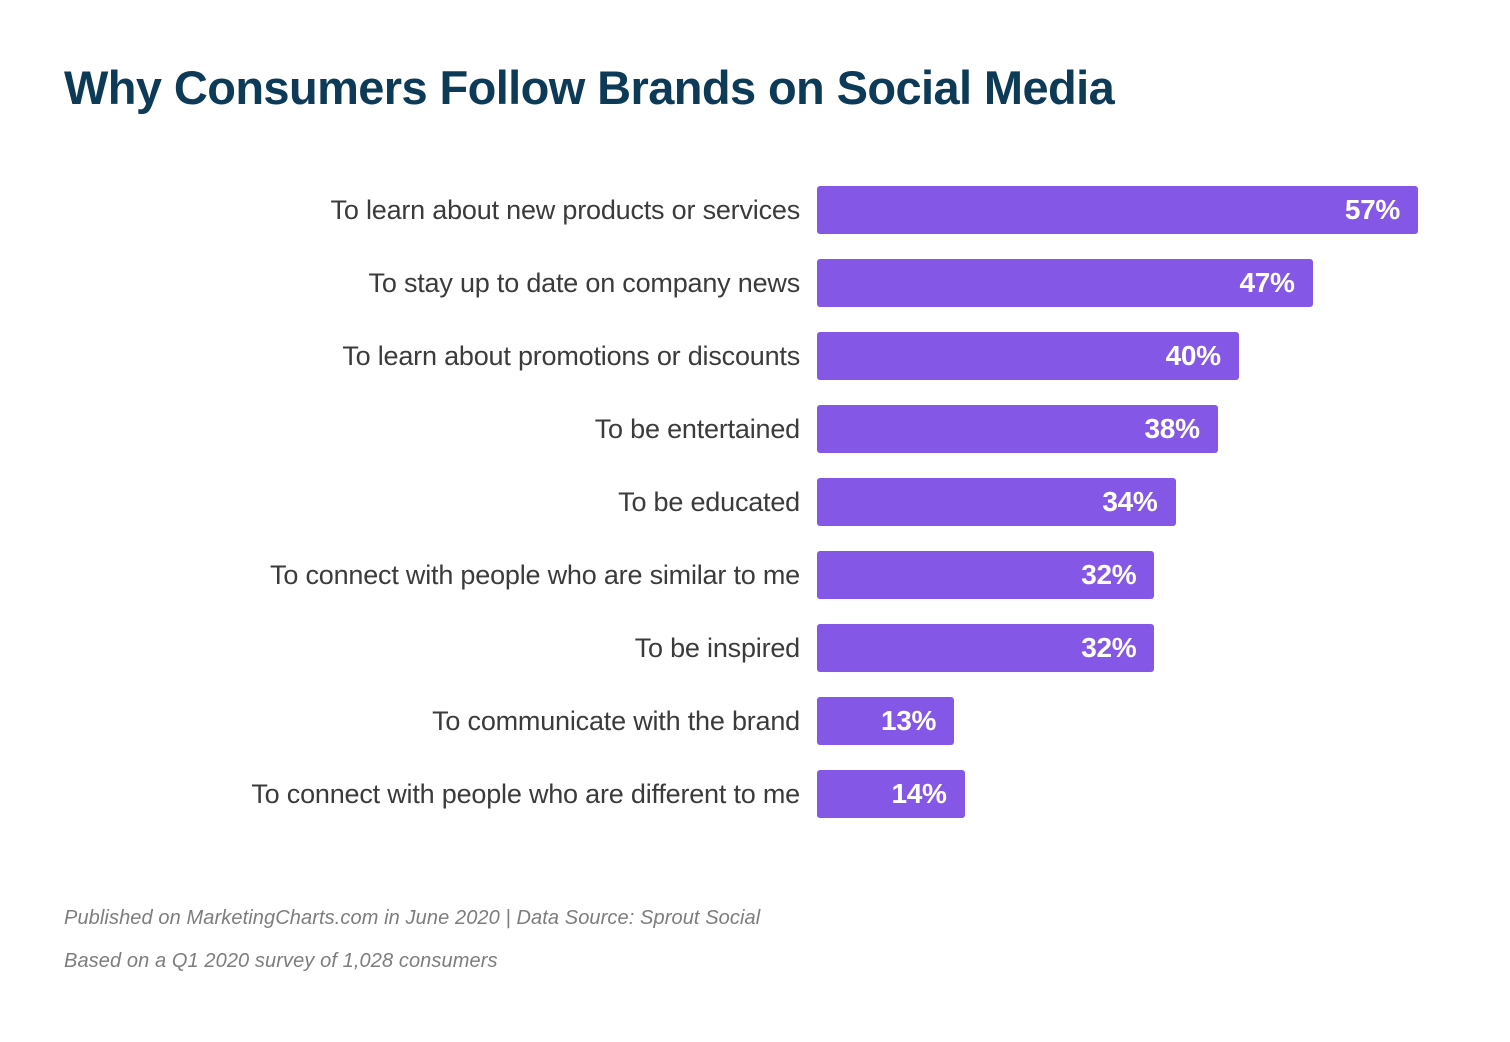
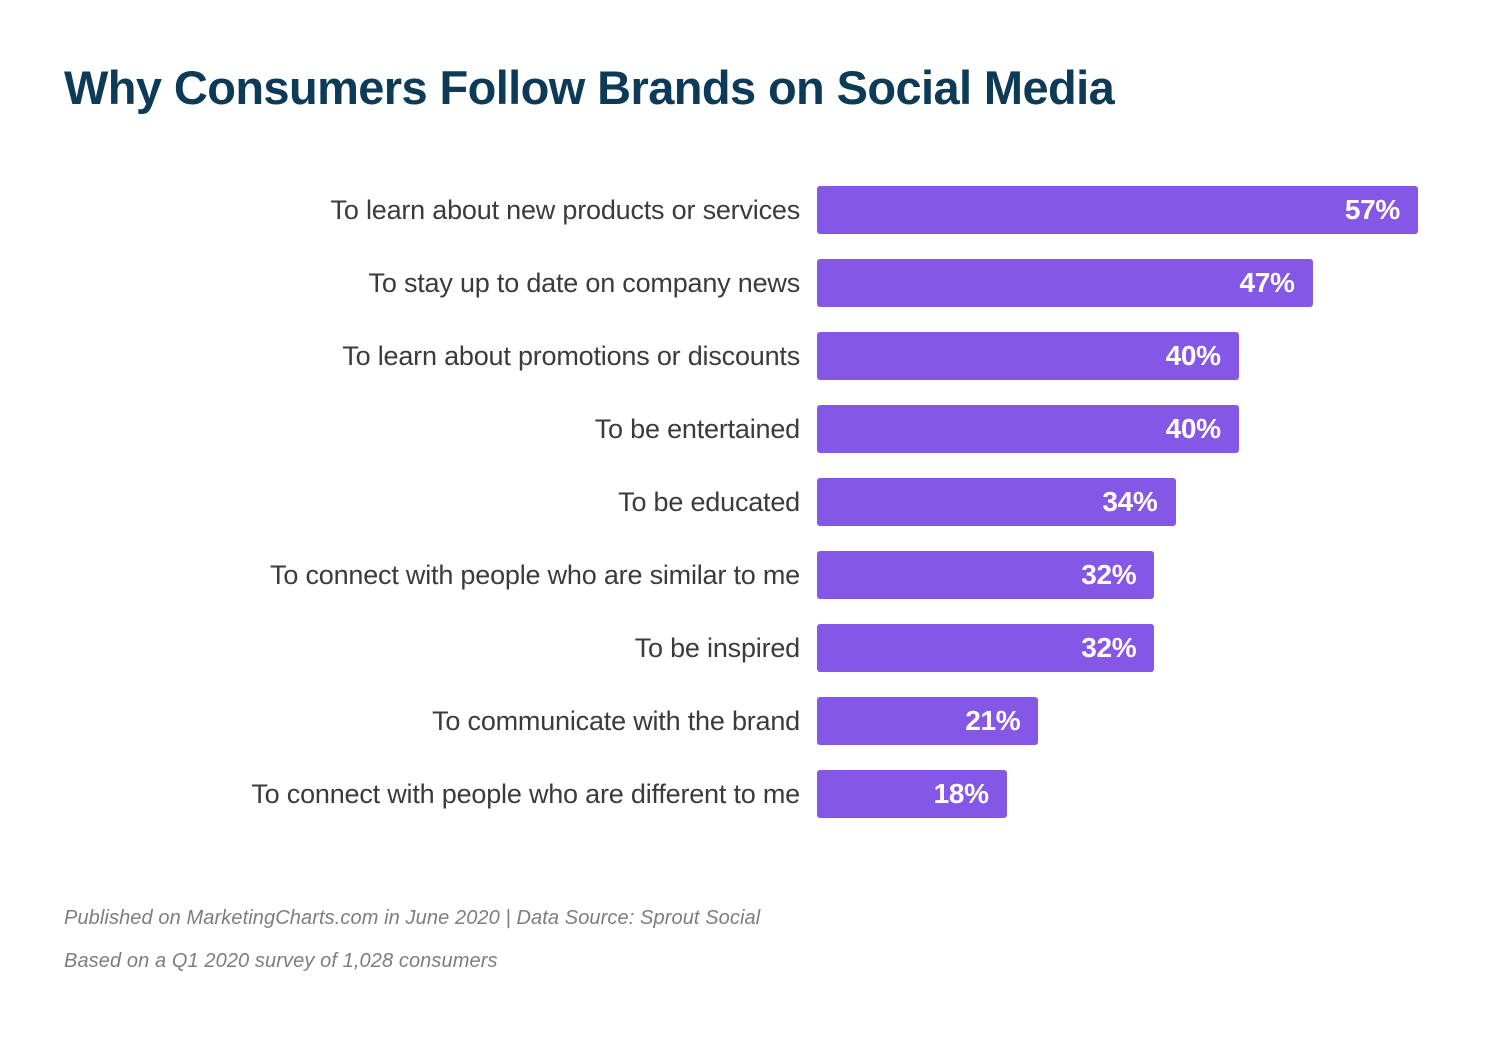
To be entertained: 38% -> 40%
To communicate with the brand: 13% -> 21%
To connect with people who are different to me: 14% -> 18%
